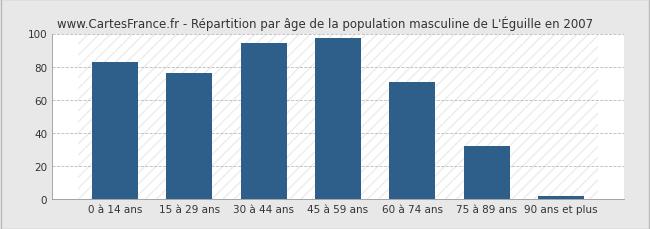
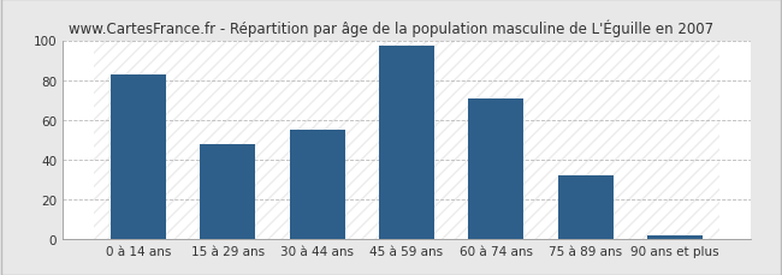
15 à 29 ans: 76 -> 48
30 à 44 ans: 94 -> 55
